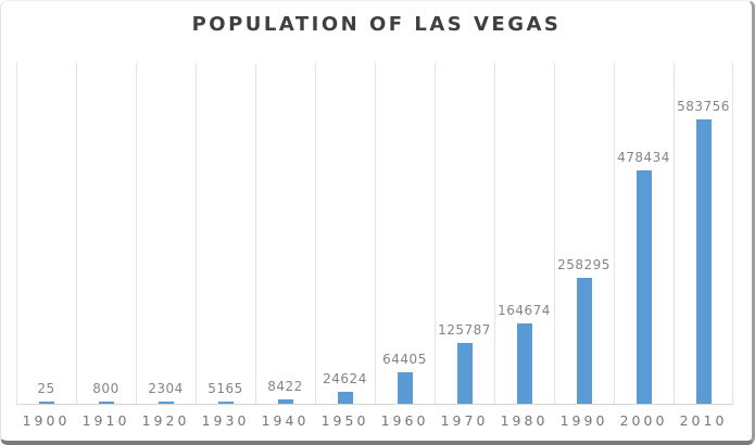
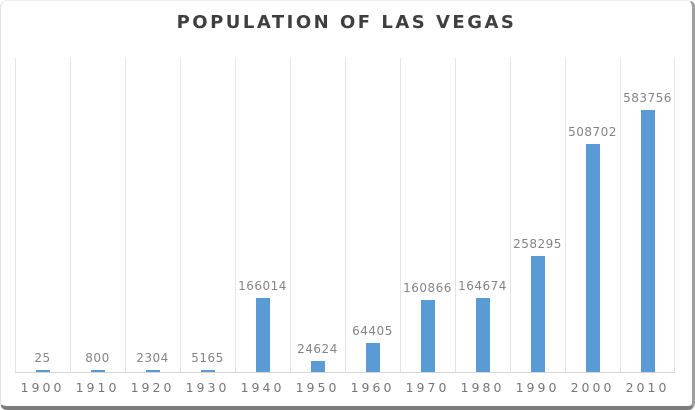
1940: 8422 -> 166014
1970: 125787 -> 160866
2000: 478434 -> 508702
